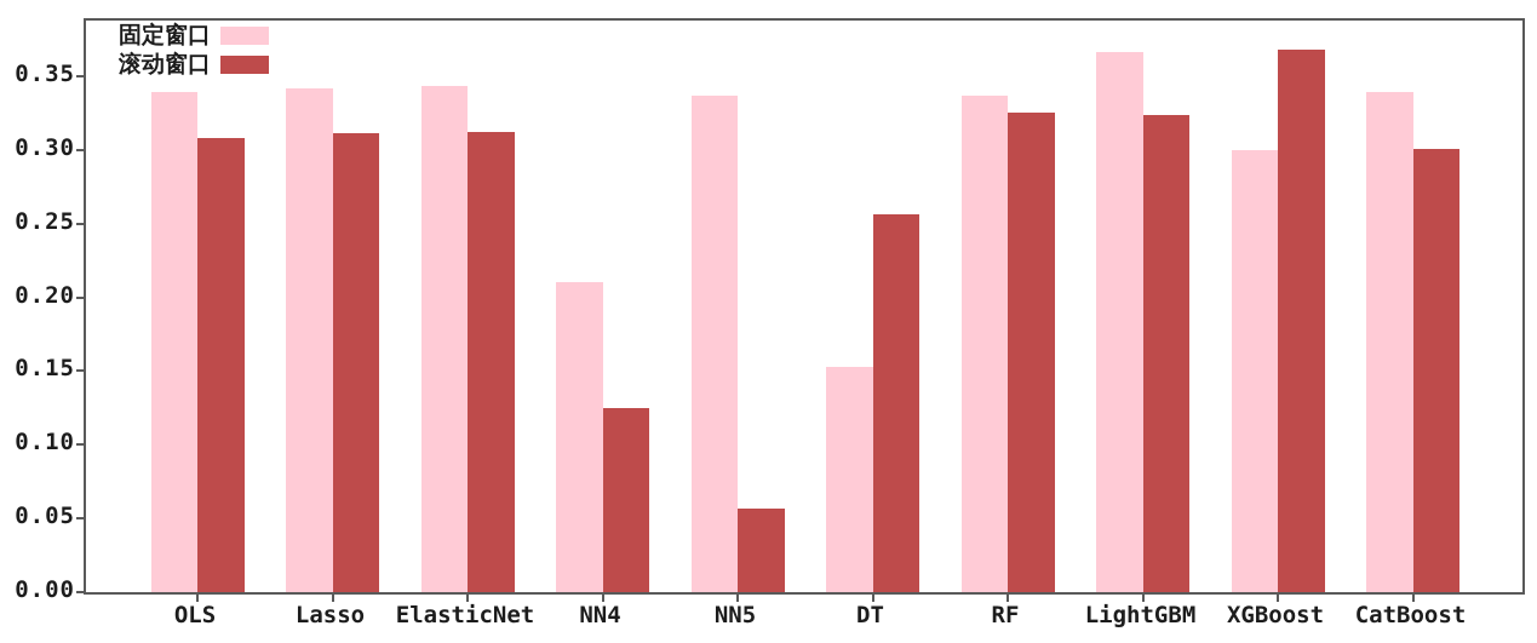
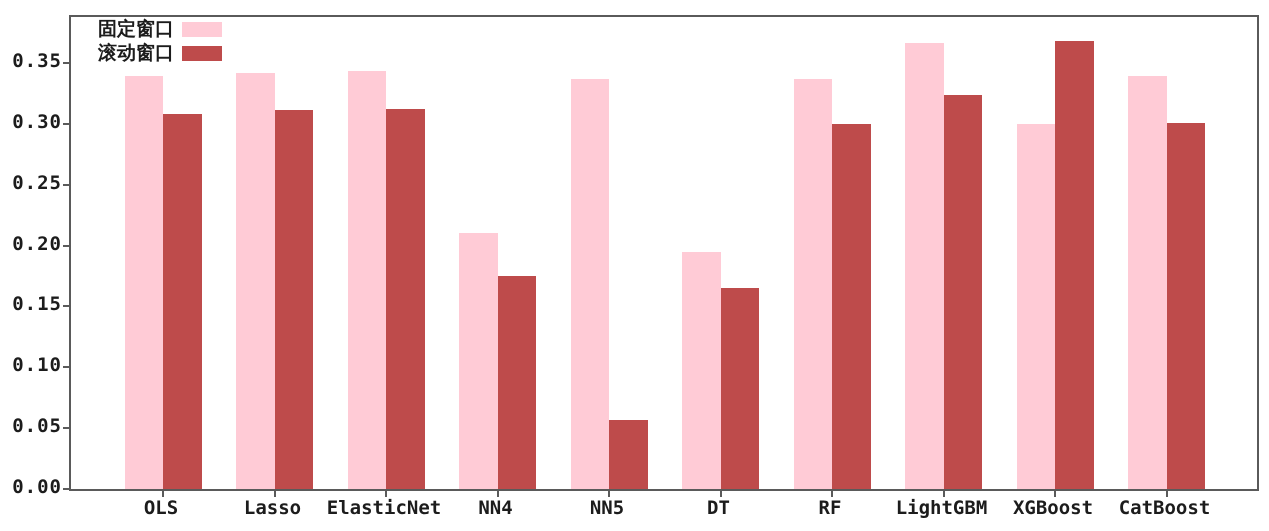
滚动窗口/NN4: 0.125 -> 0.175
固定窗口/DT: 0.153 -> 0.195
滚动窗口/DT: 0.256 -> 0.165
滚动窗口/RF: 0.325 -> 0.300
